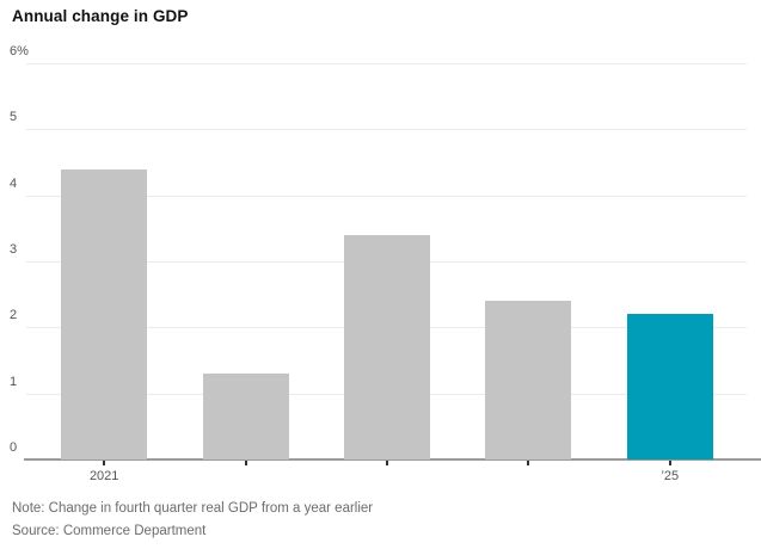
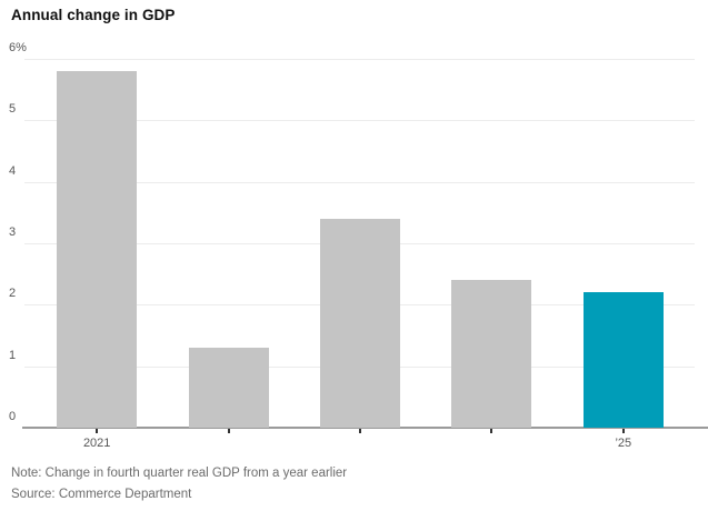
2021: 4.4% -> 5.8%
